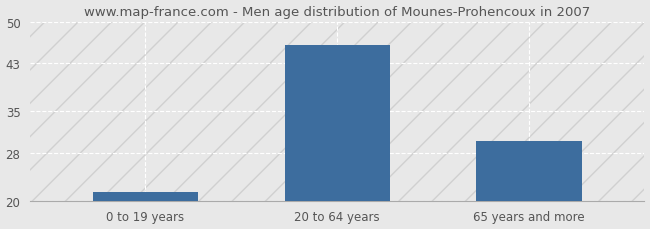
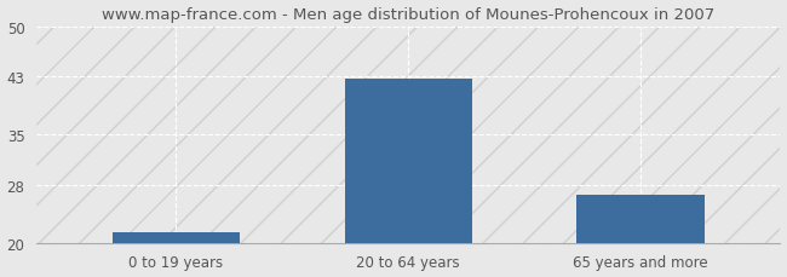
20 to 64 years: 46.0 -> 42.8
65 years and more: 30.0 -> 26.6
